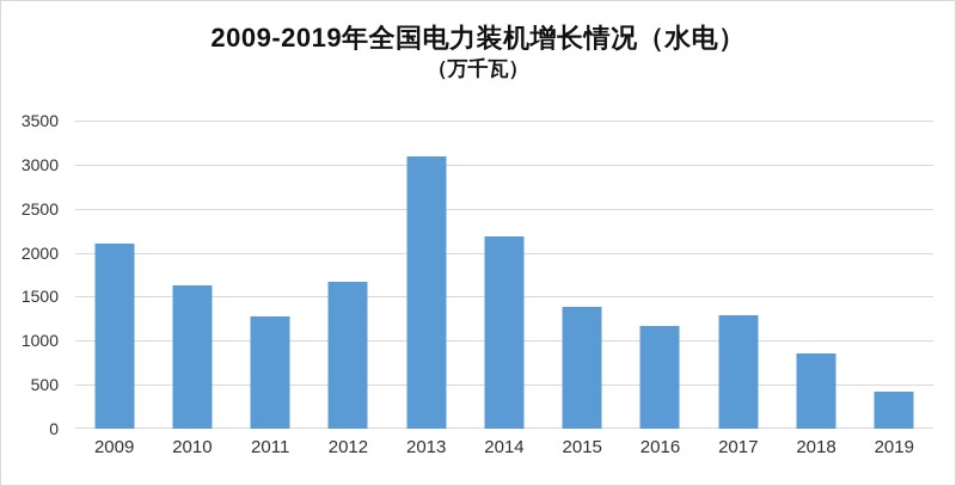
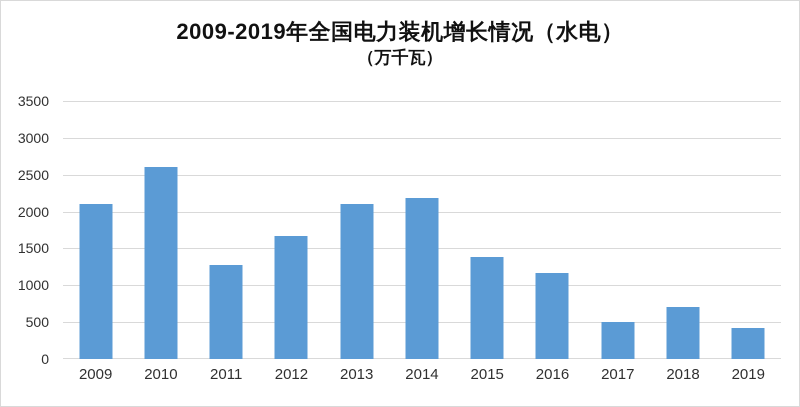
2010: 1600 -> 2600
2013: 3100 -> 2100
2017: 1300 -> 500
2018: 800 -> 700
